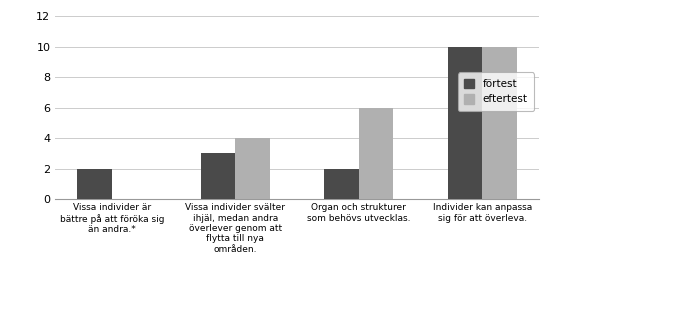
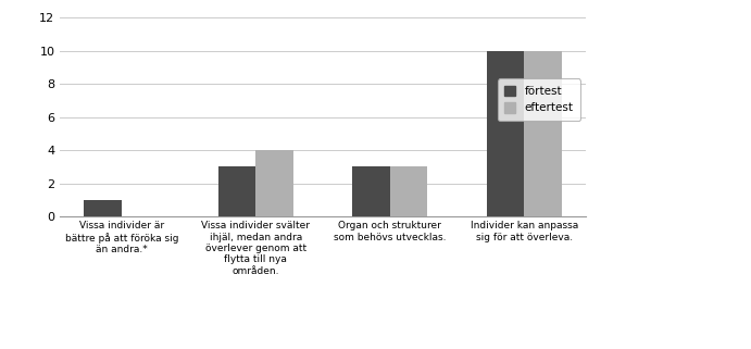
förtest/Vissa individer är bättre på att föröka sig än andra.*: 2 -> 1
förtest/Organ och strukturer som behövs utvecklas.: 2 -> 3
eftertest/Organ och strukturer som behövs utvecklas.: 6 -> 3
